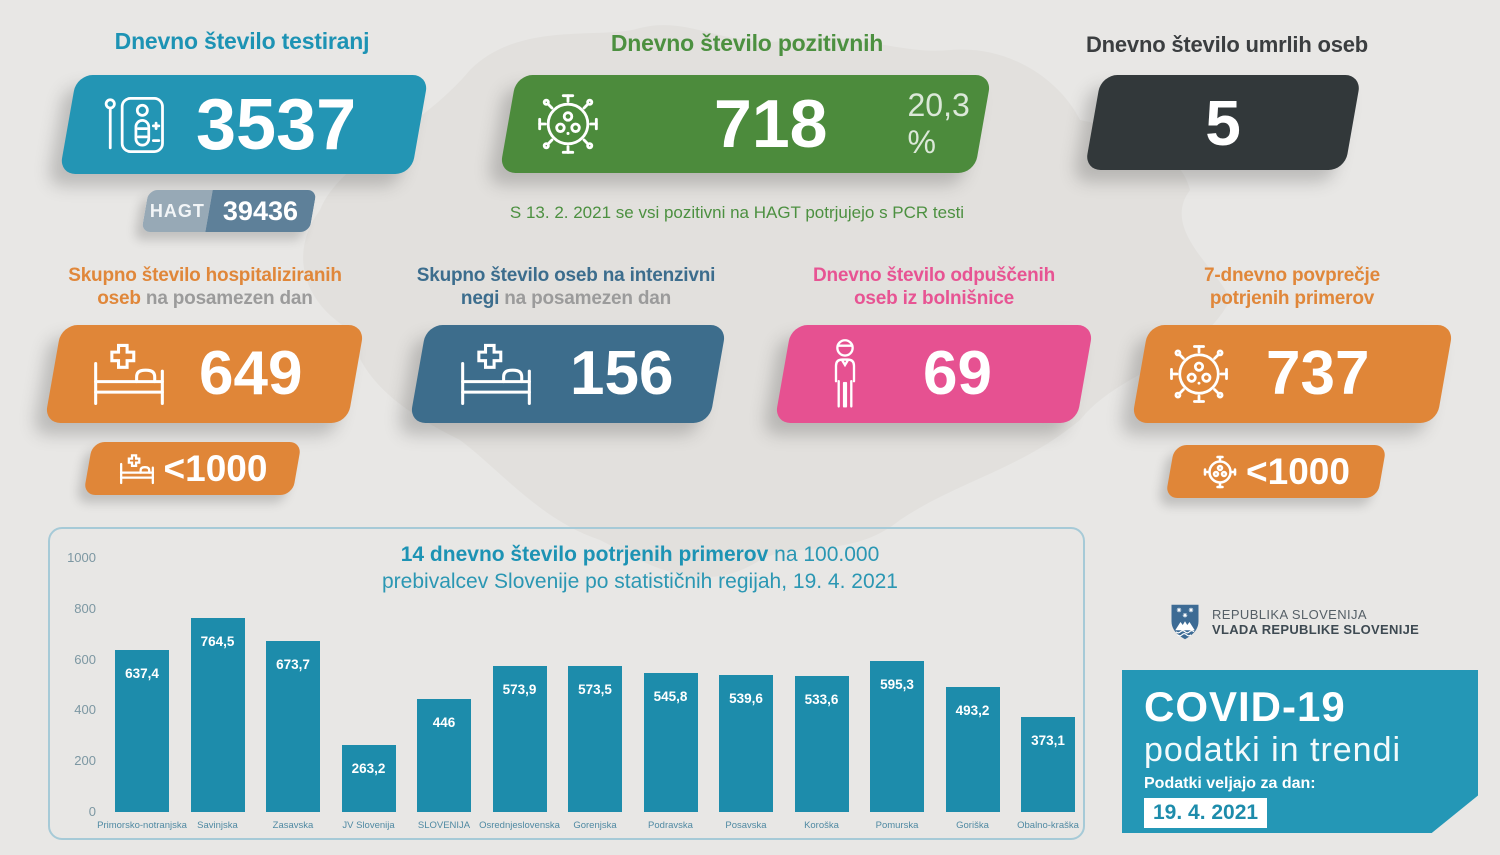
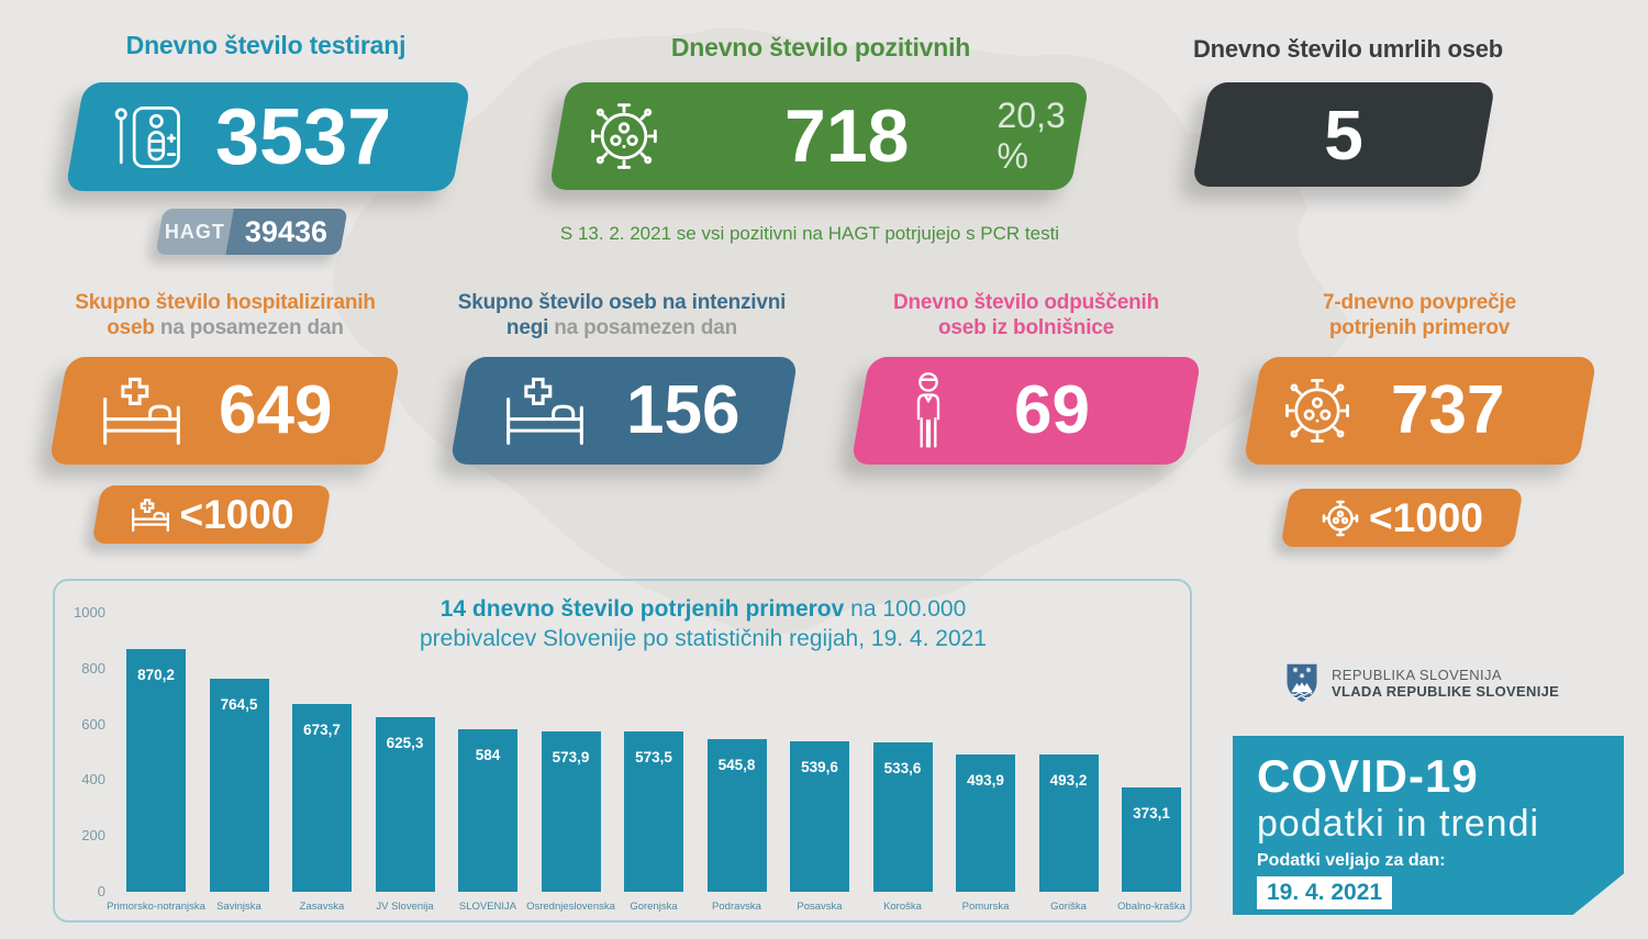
Primorsko-notranjska: 637,4 -> 870,2
JV Slovenija: 263,2 -> 625,3
SLOVENIJA: 446 -> 584
Pomurska: 595,3 -> 493,9
